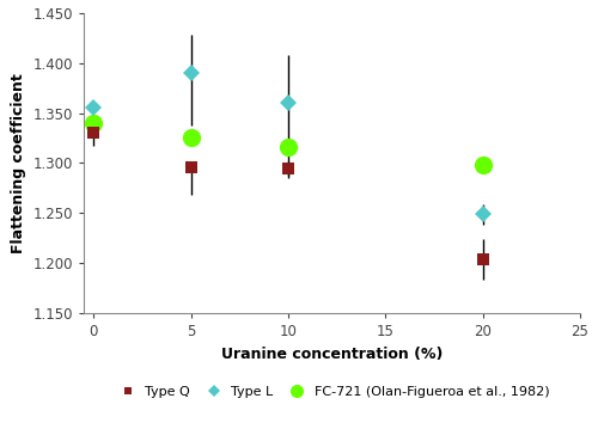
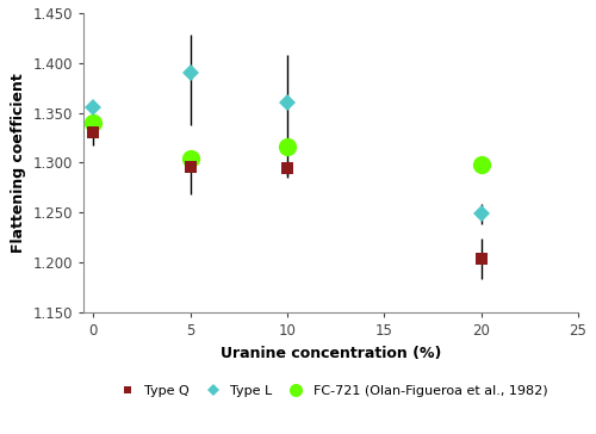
FC-721 (Olan-Figueroa et al., 1982)/5: 1.326 -> 1.304
